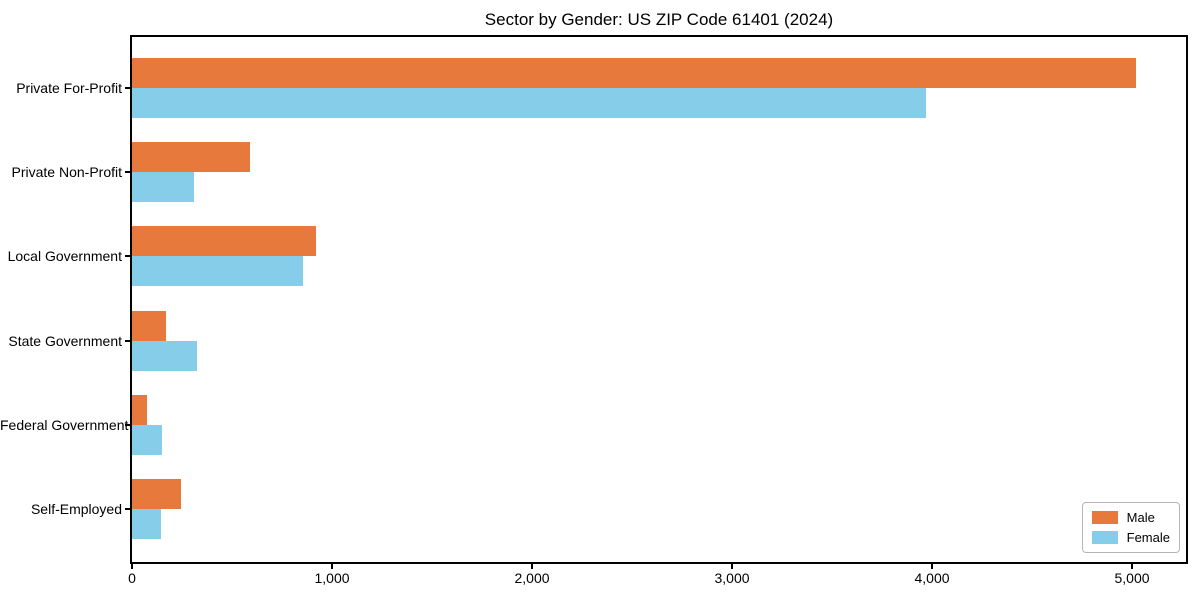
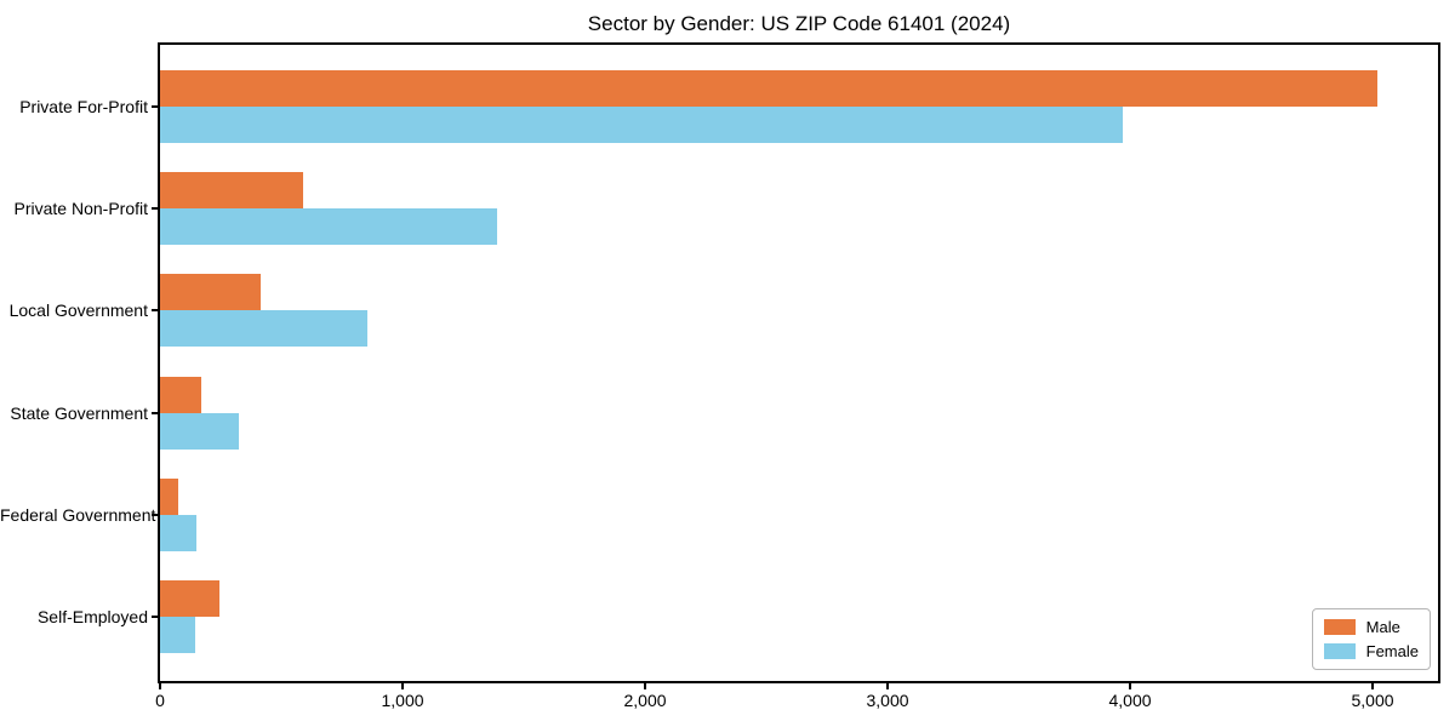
Female/Private Non-Profit: 310 -> 1390
Male/Local Government: 920 -> 420
